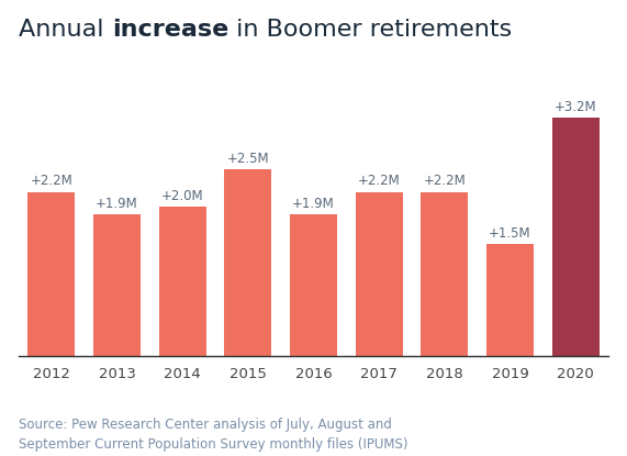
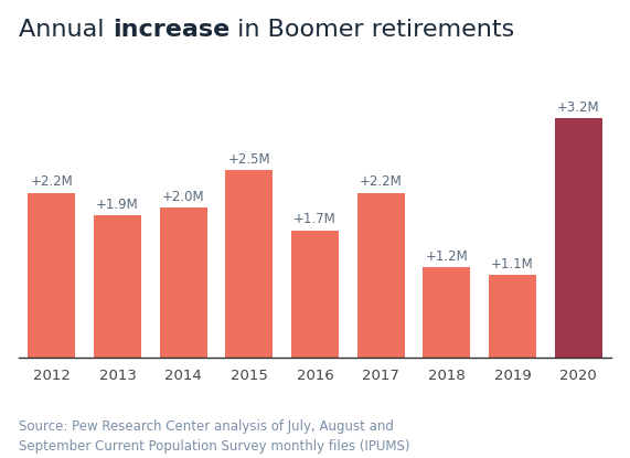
2016: +1.9M -> +1.7M
2018: +2.2M -> +1.2M
2019: +1.5M -> +1.1M
